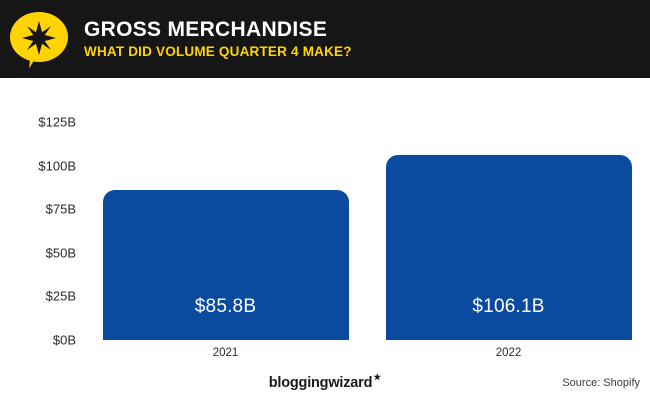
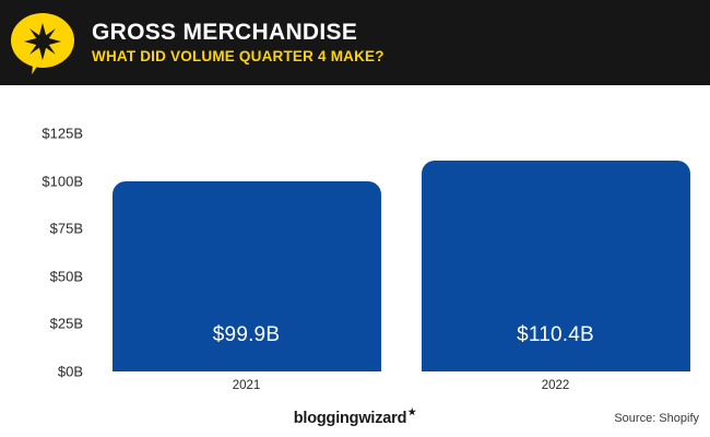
2021: $85.8B -> $99.9B
2022: $106.1B -> $110.4B
